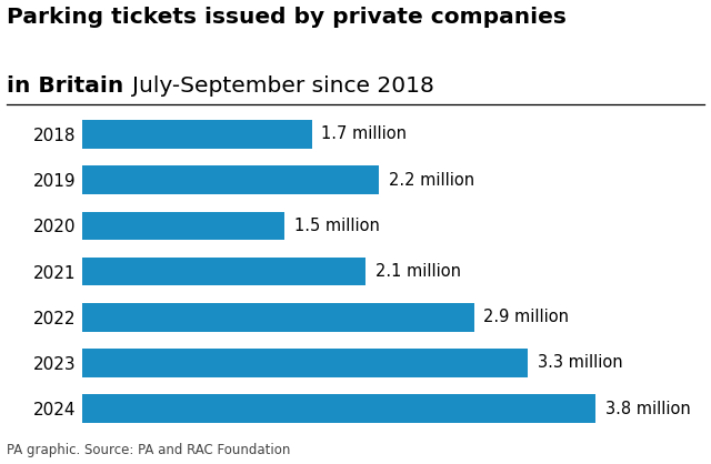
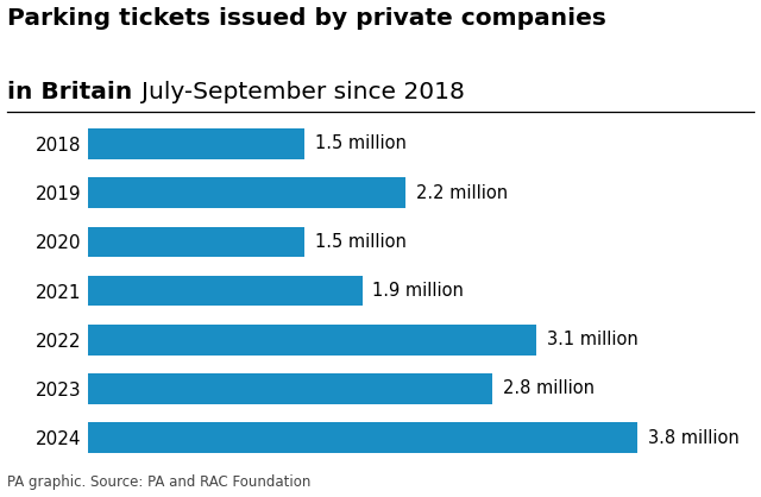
2018: 1.7 -> 1.5
2021: 2.1 -> 1.9
2022: 2.9 -> 3.1
2023: 3.3 -> 2.8
